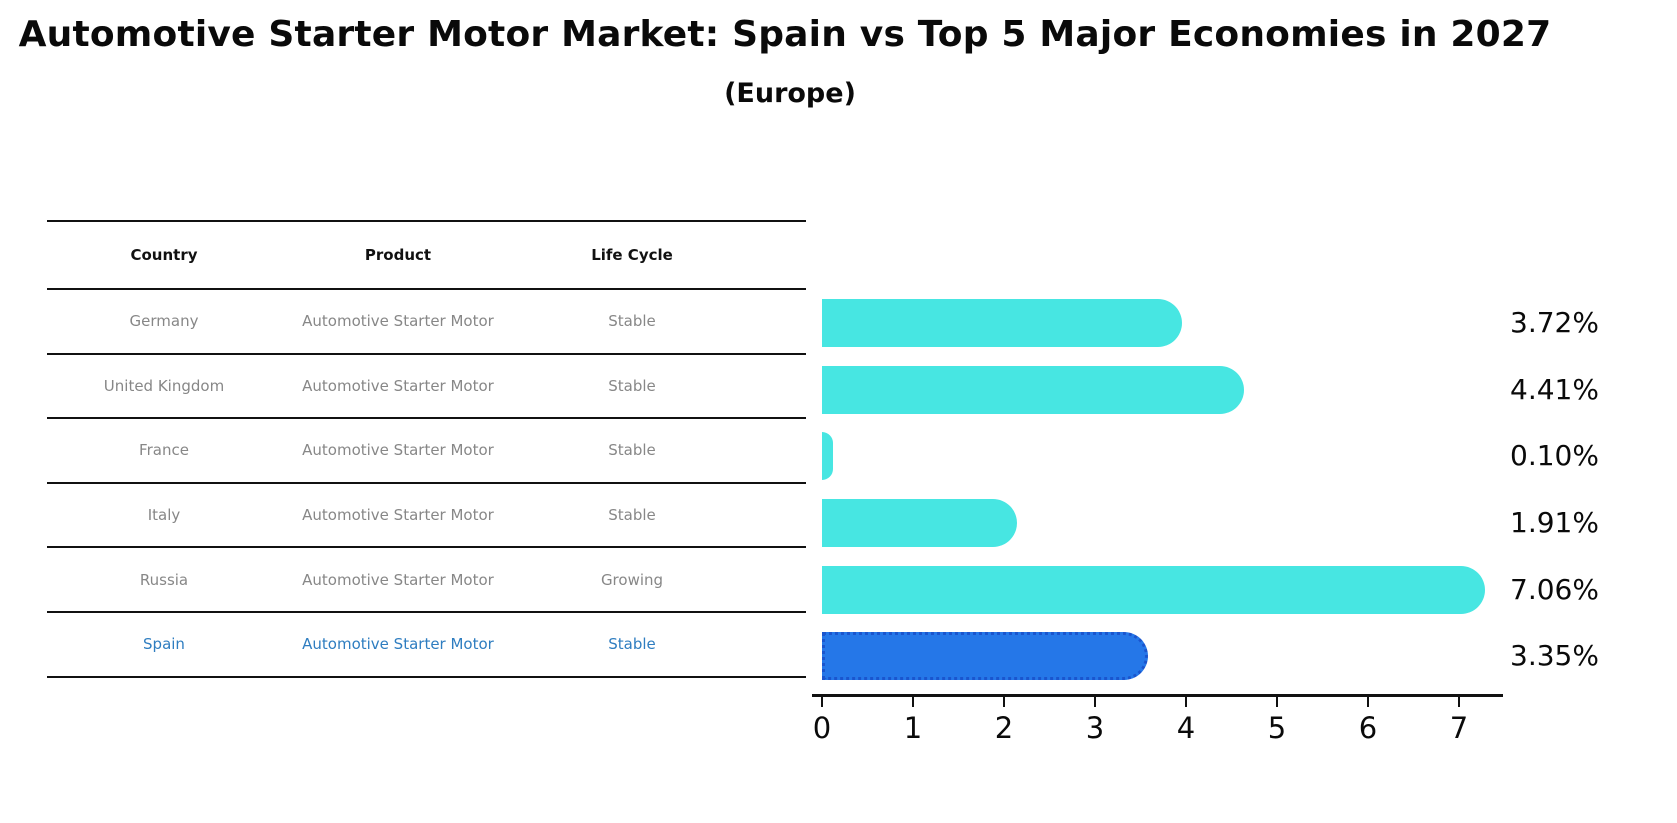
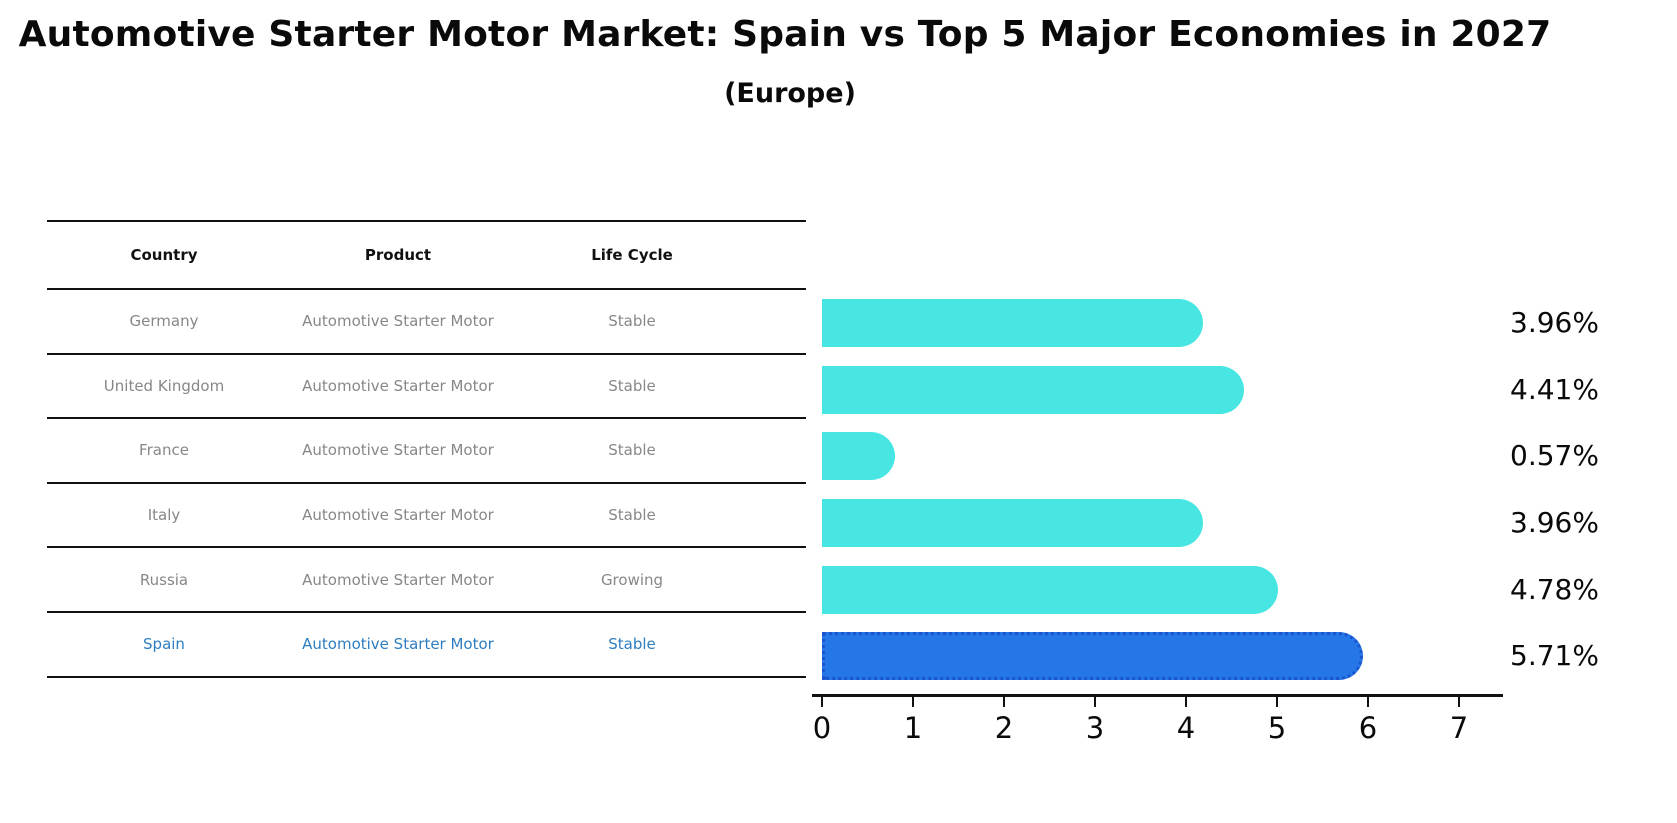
Germany: 3.72% -> 3.96%
France: 0.10% -> 0.57%
Italy: 1.91% -> 3.96%
Russia: 7.06% -> 4.78%
Spain: 3.35% -> 5.71%
